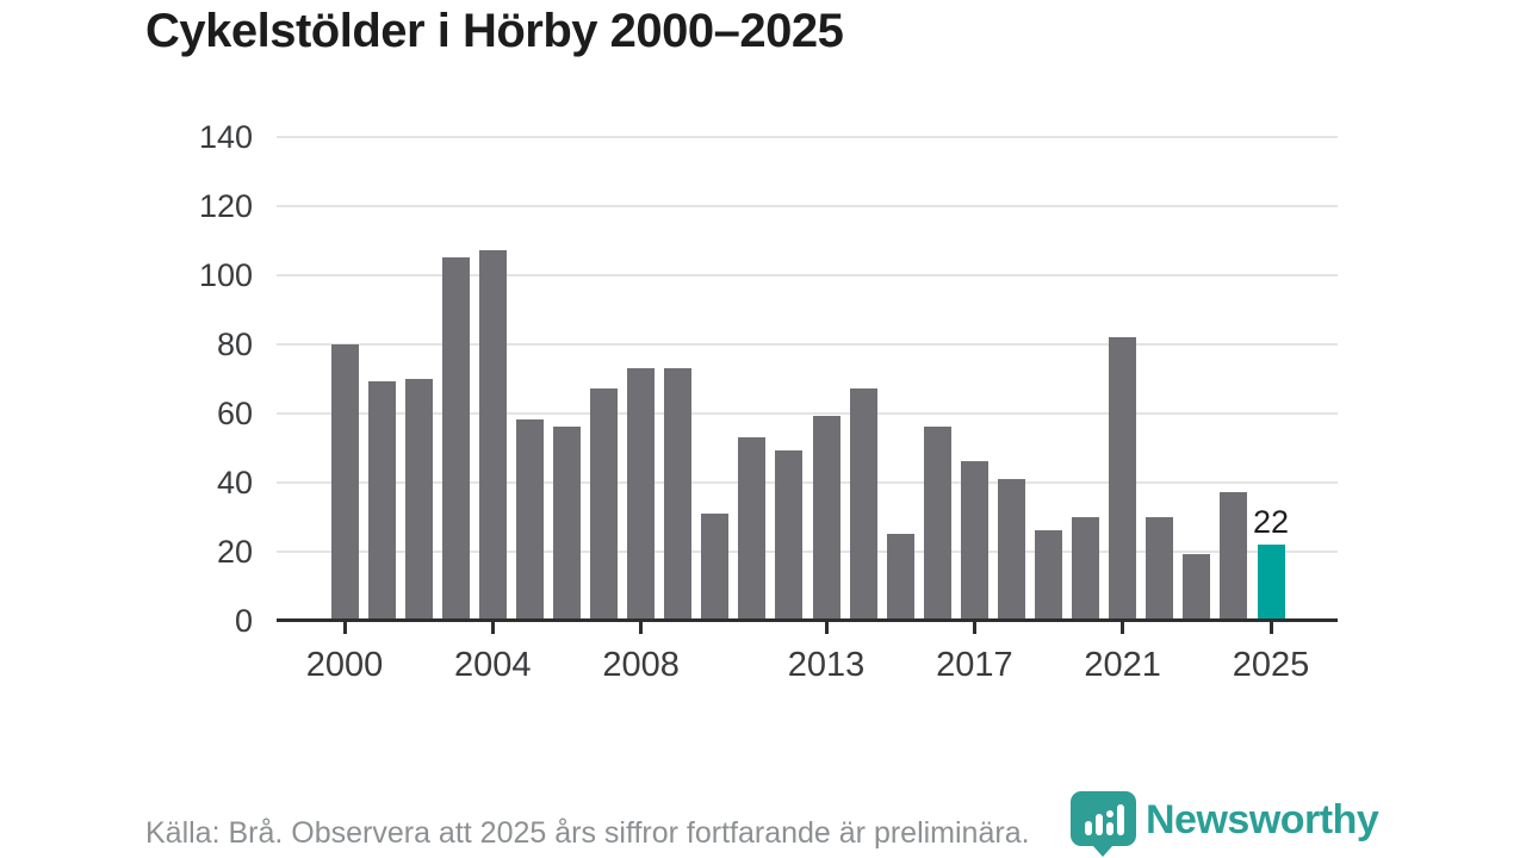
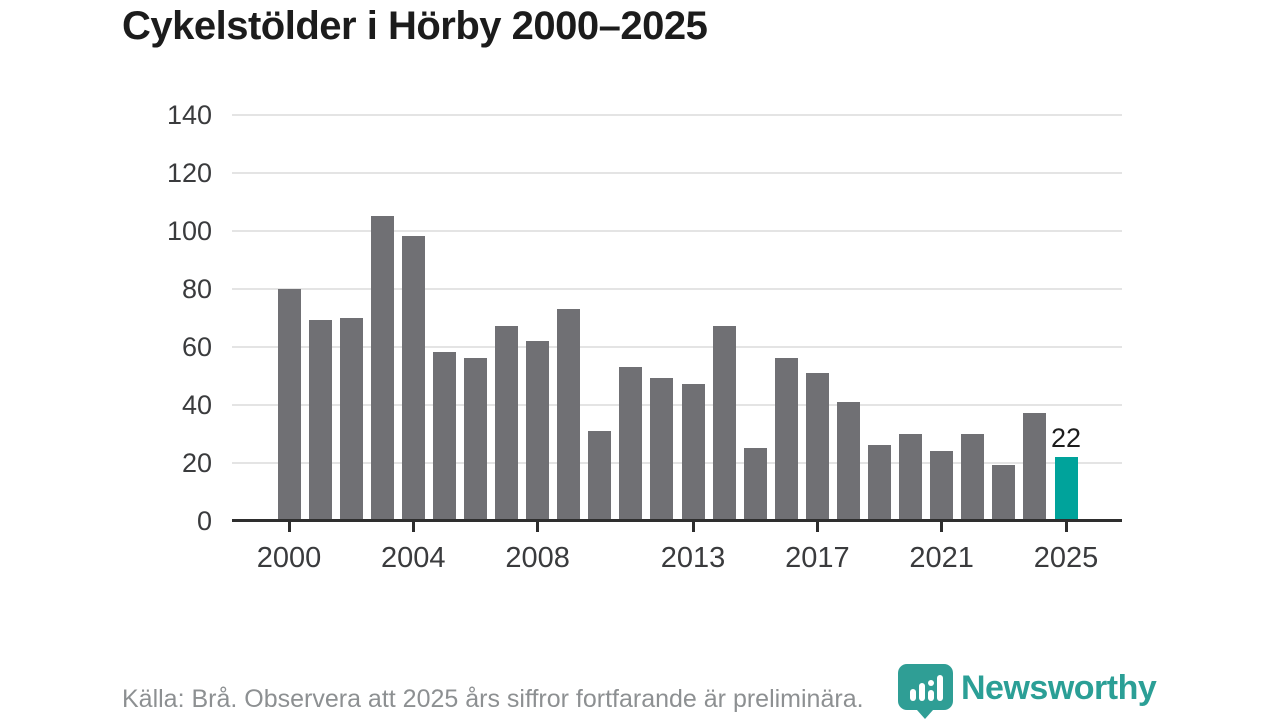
2004: 107 -> 98
2008: 73 -> 62
2013: 59 -> 47
2017: 46 -> 51
2021: 82 -> 24
